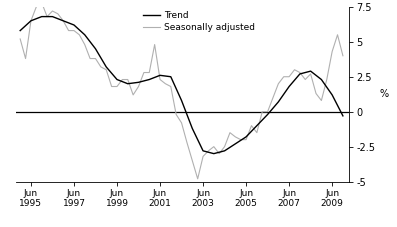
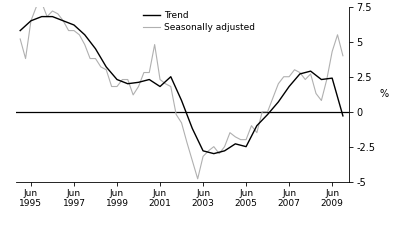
Trend/Jun 2001: 2.6 -> 1.8
Trend/Jun 2005: -1.8 -> -2.5
Trend/Jun 2009: 1.2 -> 2.4
